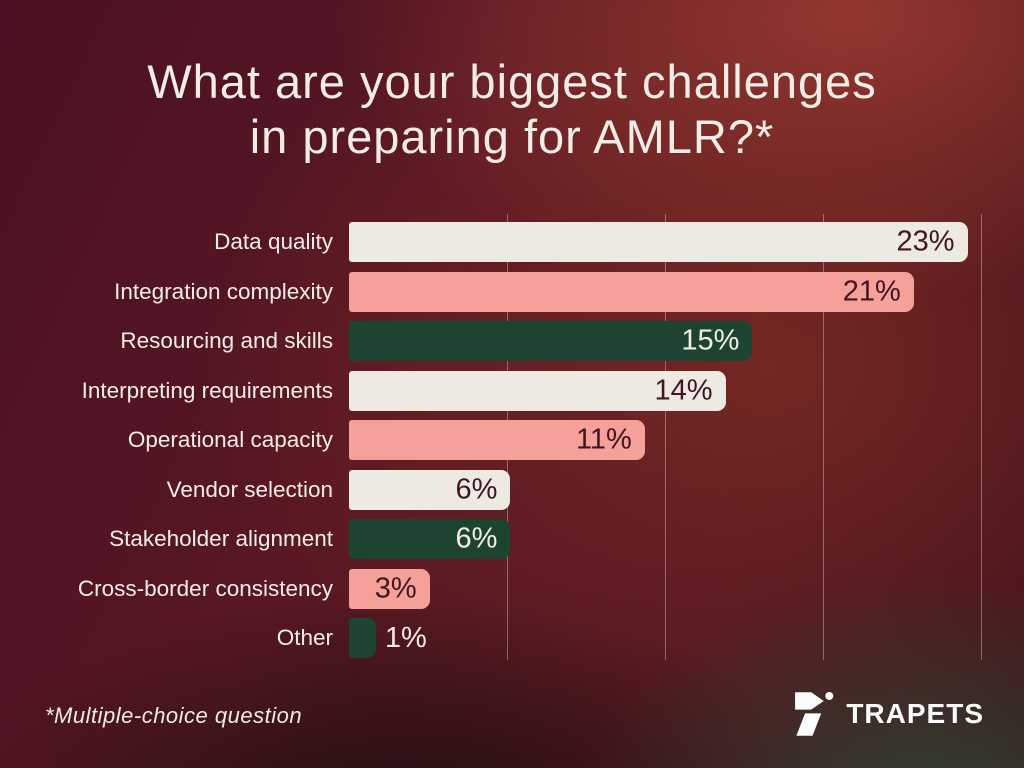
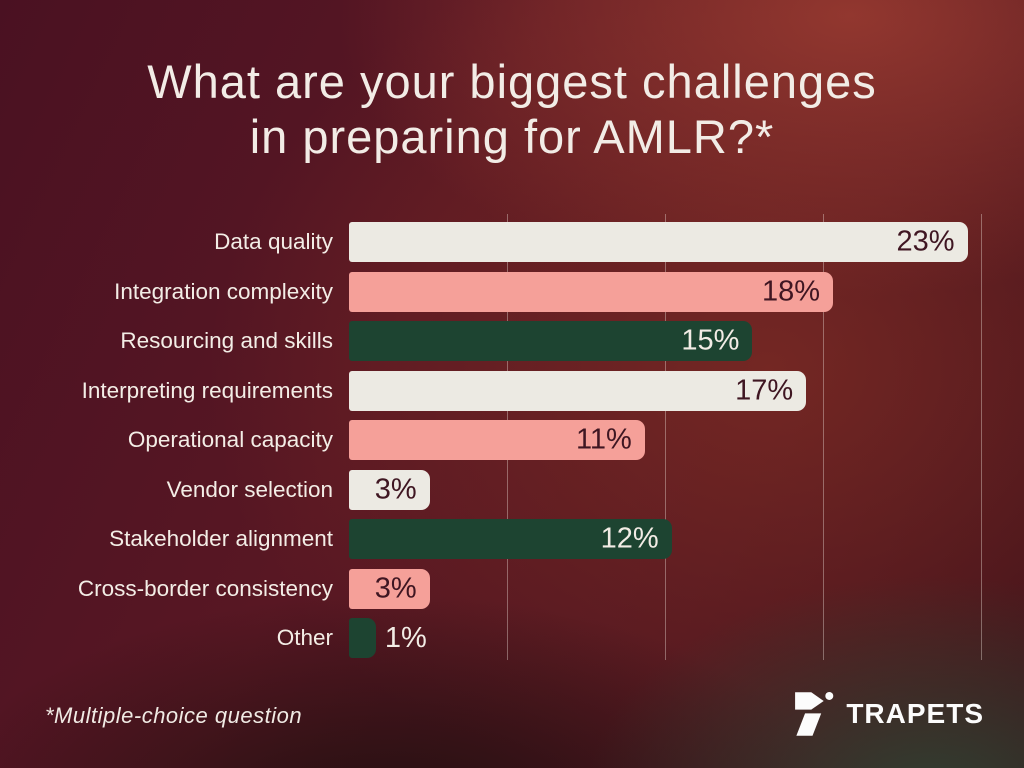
Integration complexity: 21% -> 18%
Interpreting requirements: 14% -> 17%
Vendor selection: 6% -> 3%
Stakeholder alignment: 6% -> 12%
